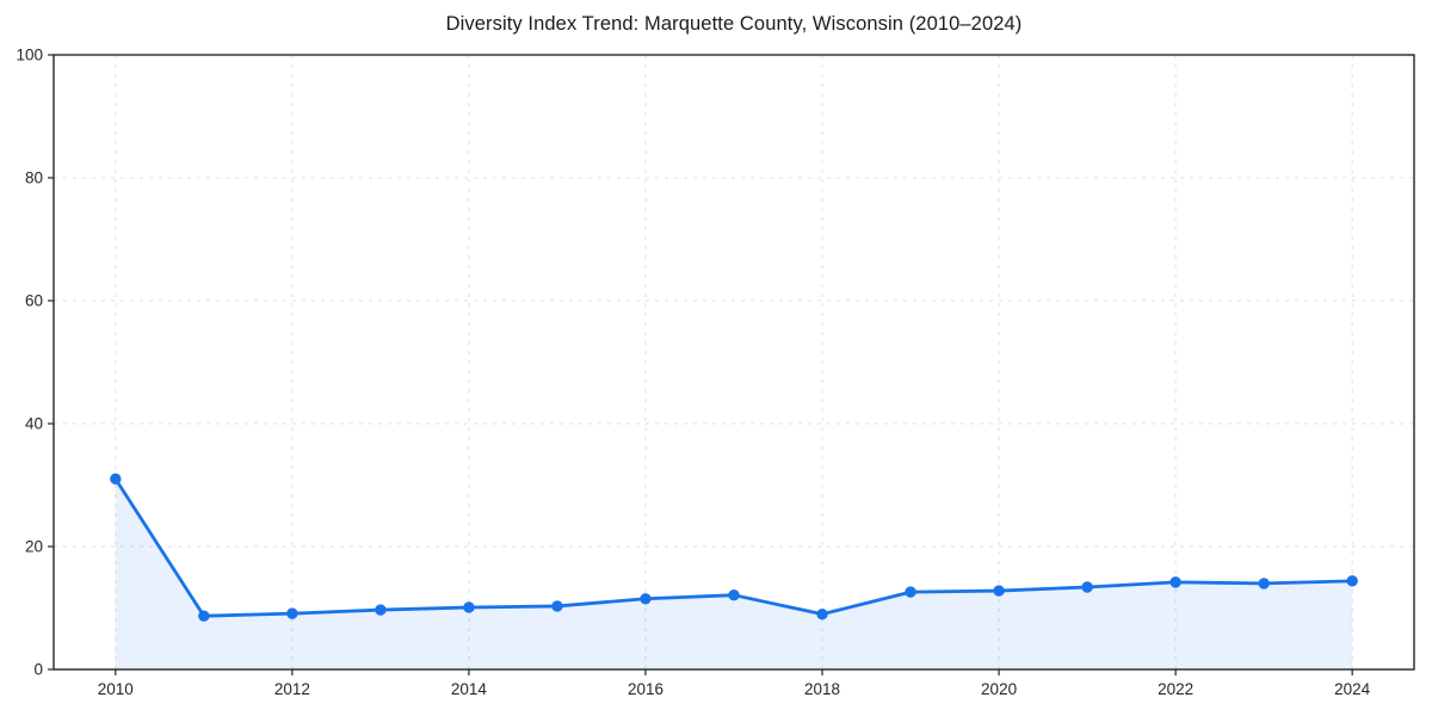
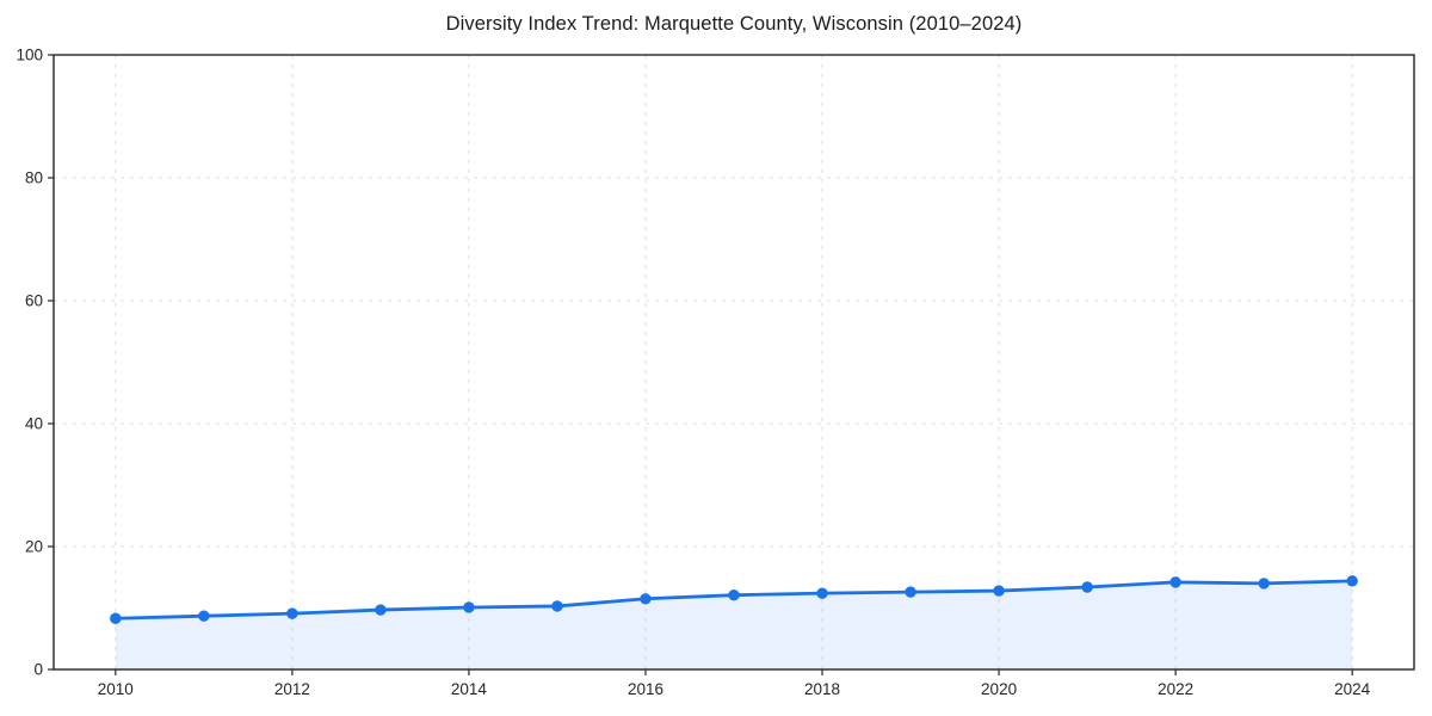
2010: 31 -> 8
2018: 9 -> 12
